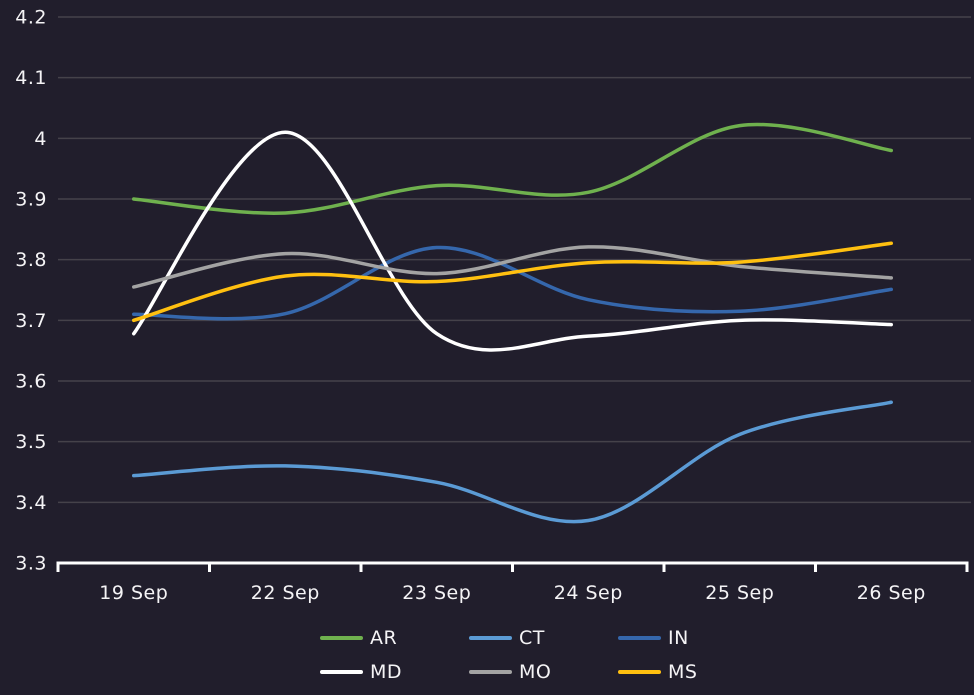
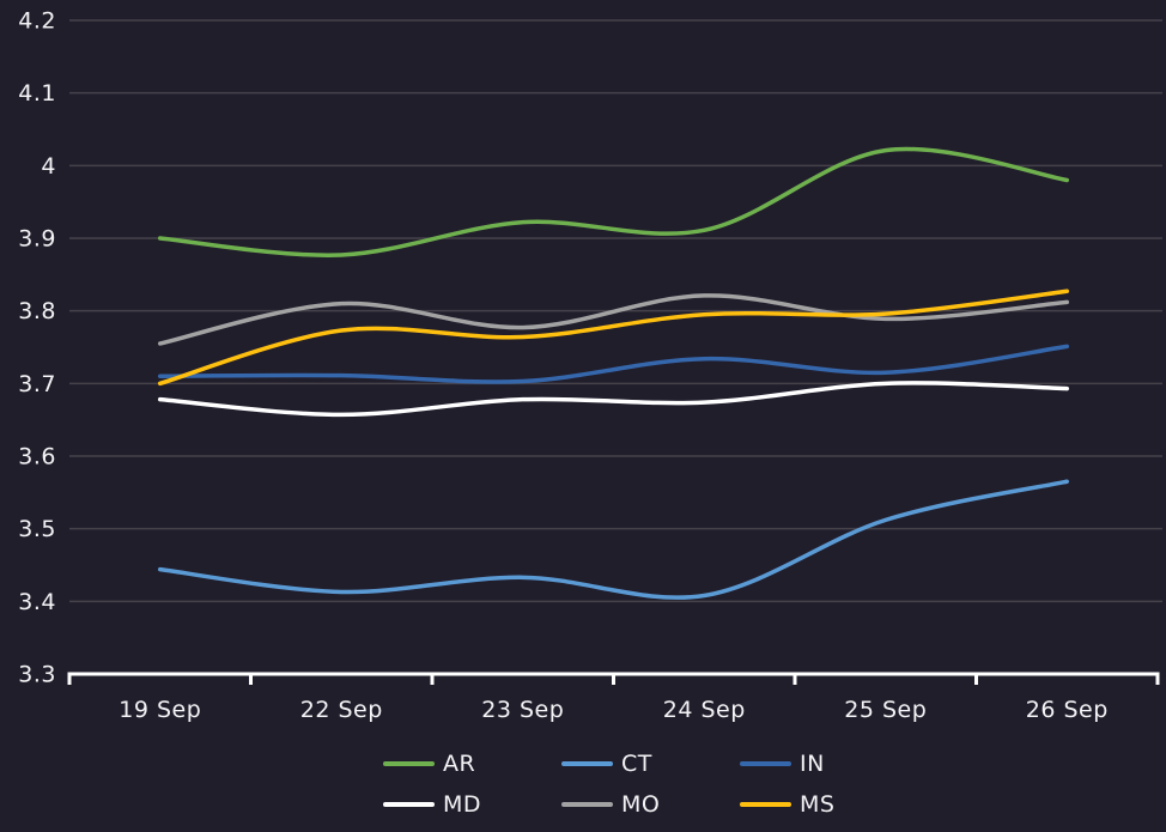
CT/22 Sep: 3.46 -> 3.41
MD/22 Sep: 4.01 -> 3.66
IN/23 Sep: 3.82 -> 3.70
CT/24 Sep: 3.37 -> 3.41
MO/26 Sep: 3.77 -> 3.81
